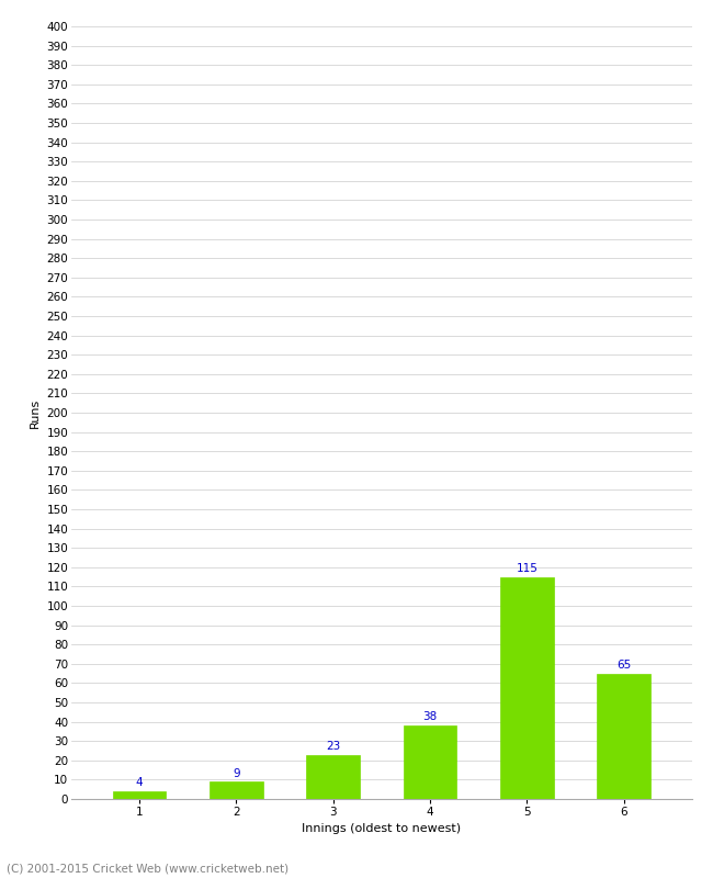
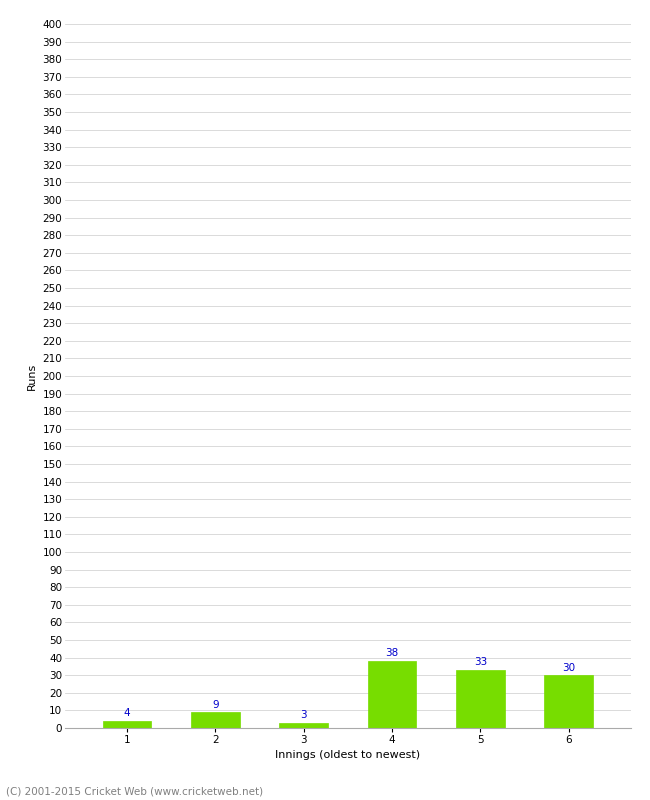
3: 23 -> 3
5: 115 -> 33
6: 65 -> 30
